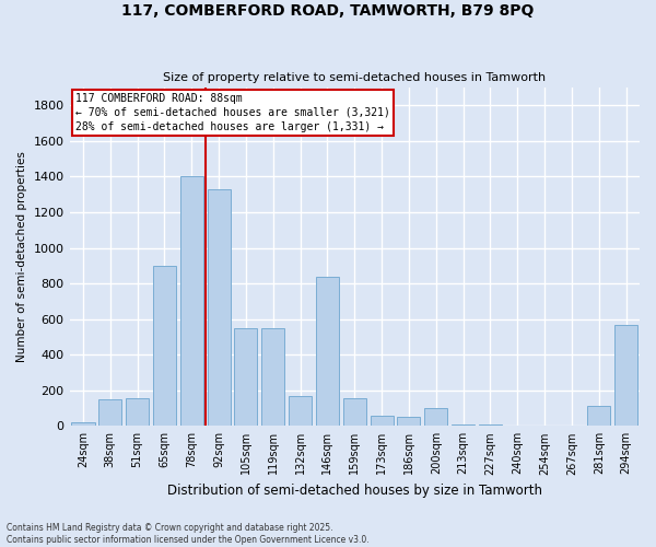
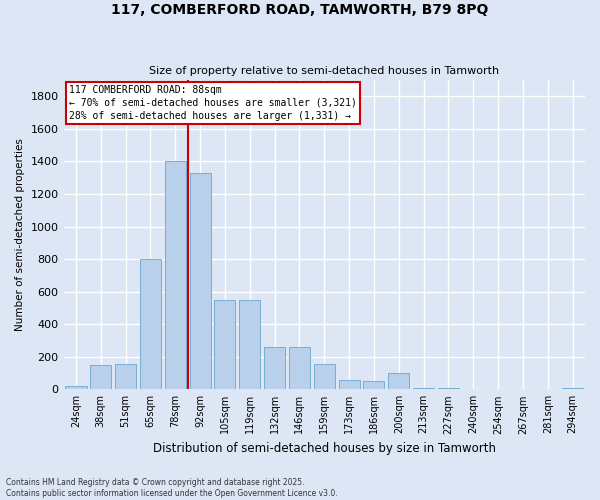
65sqm: 900 -> 800
132sqm: 170 -> 260
146sqm: 840 -> 260
281sqm: 110 -> 0
294sqm: 570 -> 10
